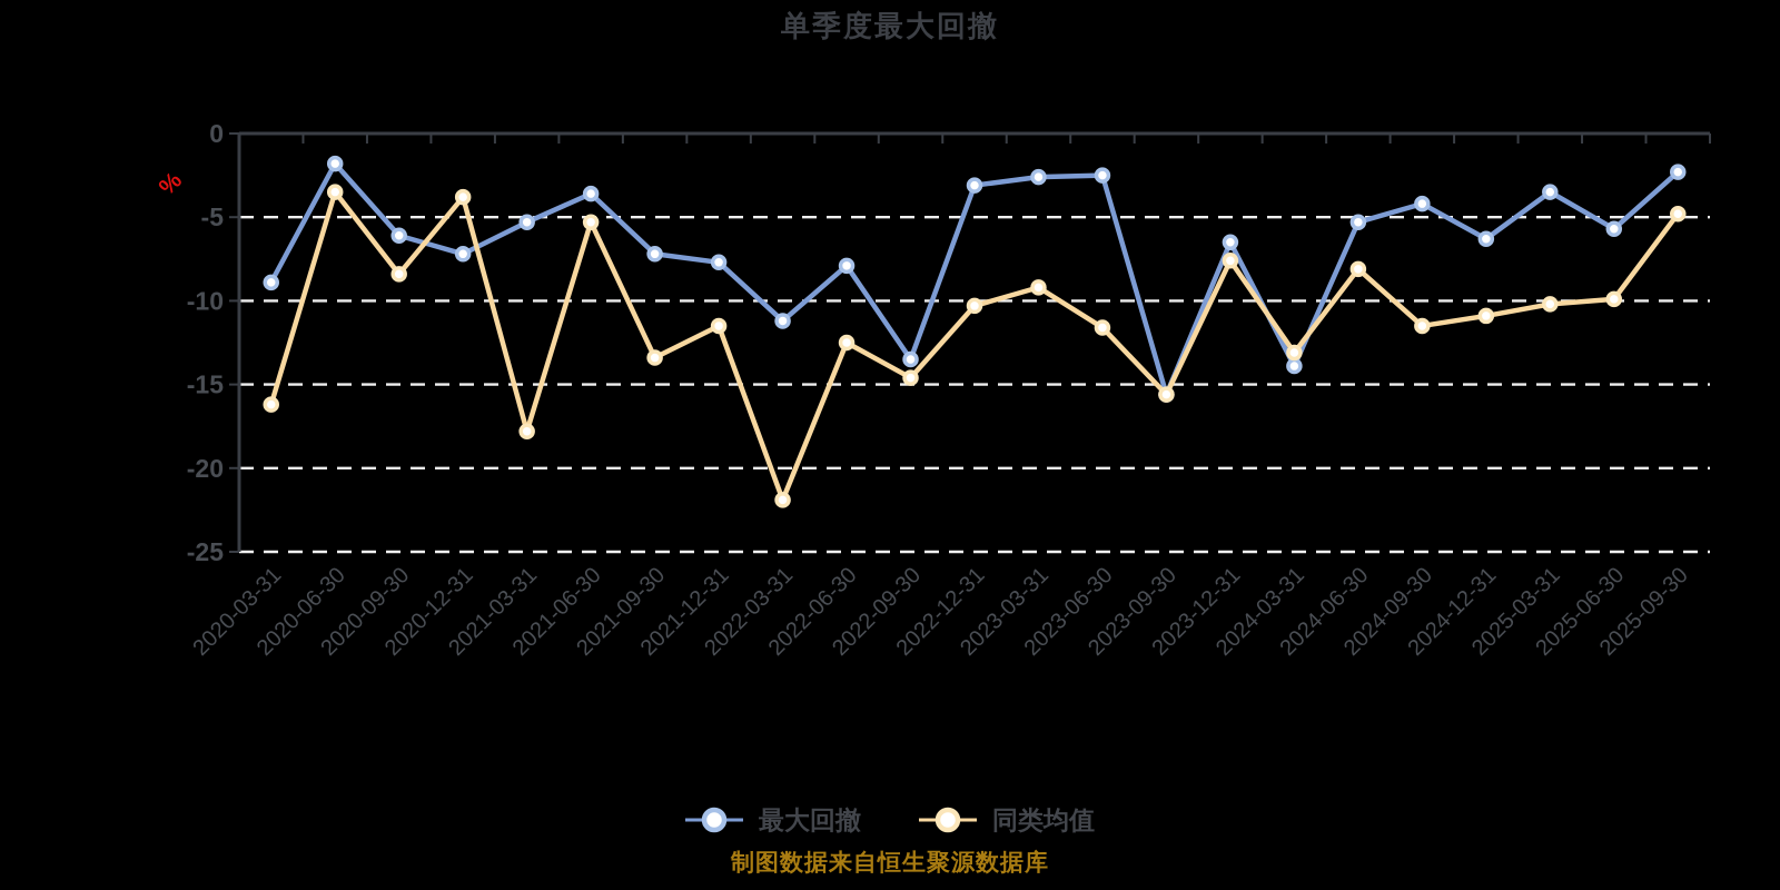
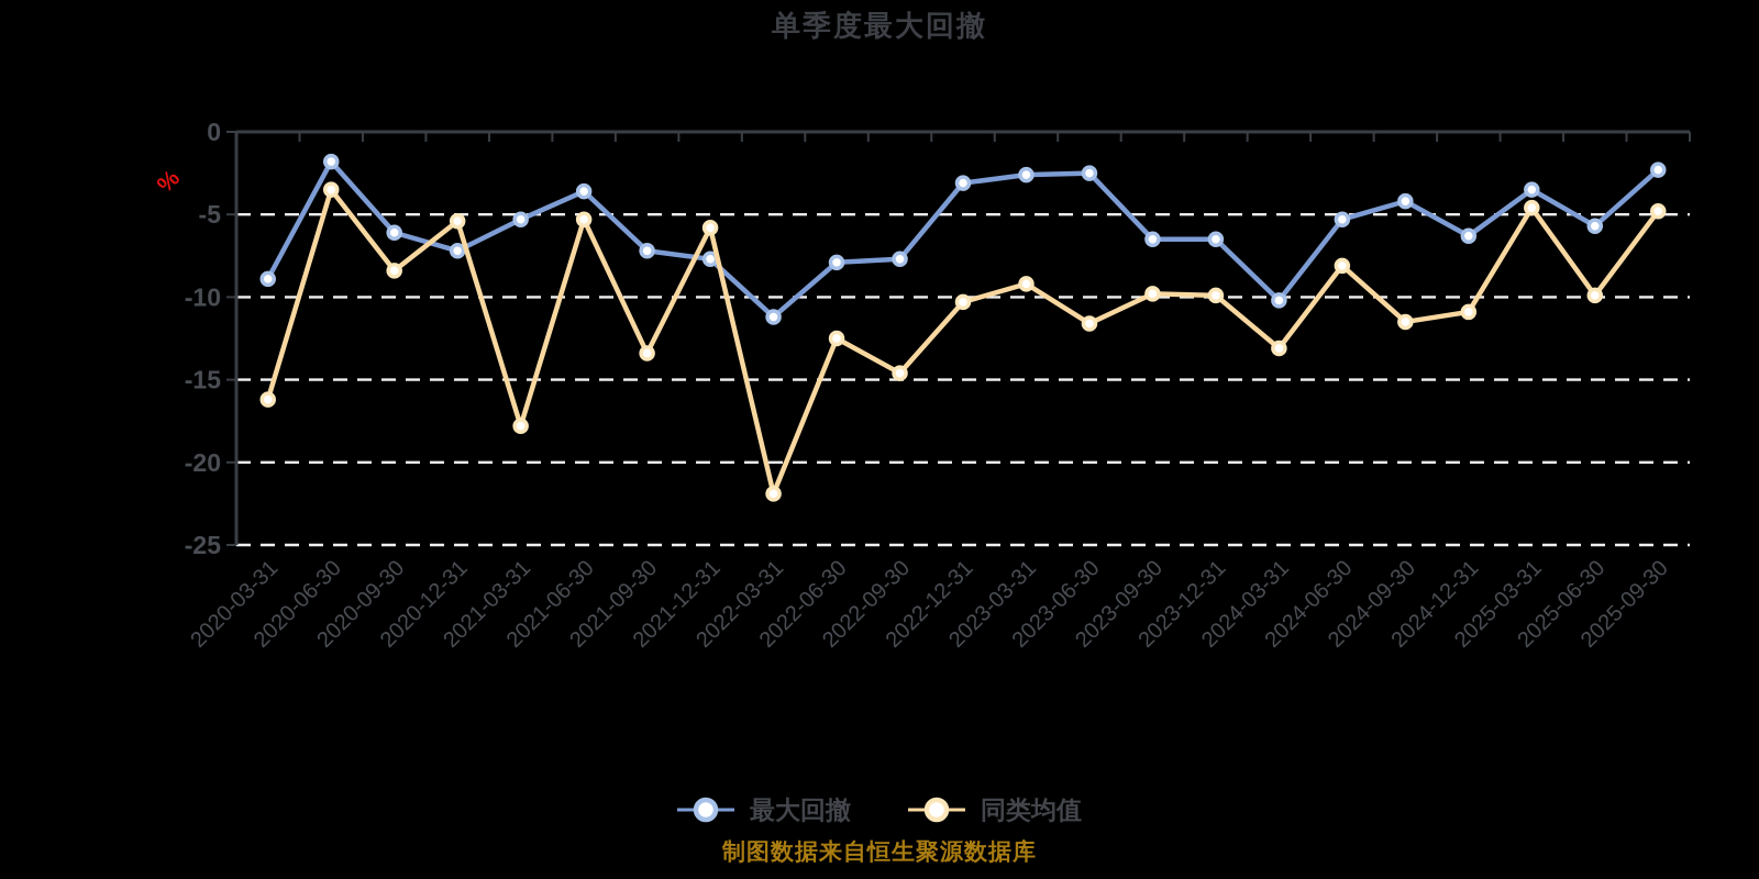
同类均值/2020-12-31: -3.8 -> -5.4
同类均值/2021-12-31: -11.5 -> -5.8
最大回撤/2022-09-30: -13.5 -> -7.7
最大回撤/2023-09-30: -15.6 -> -6.5
同类均值/2023-09-30: -15.6 -> -9.8
同类均值/2023-12-31: -7.6 -> -9.9
最大回撤/2024-03-31: -13.9 -> -10.2
同类均值/2025-03-31: -10.2 -> -4.6
